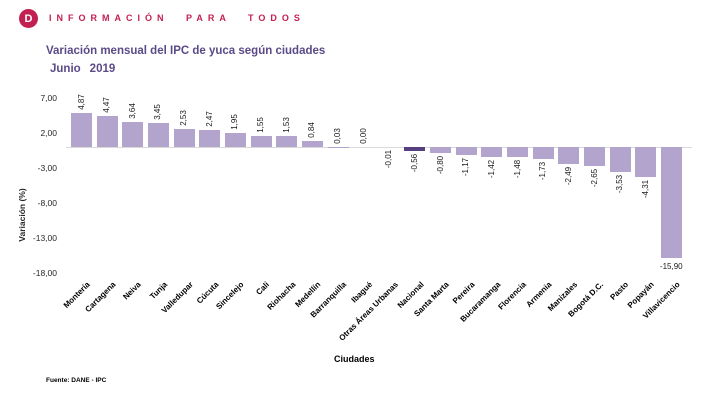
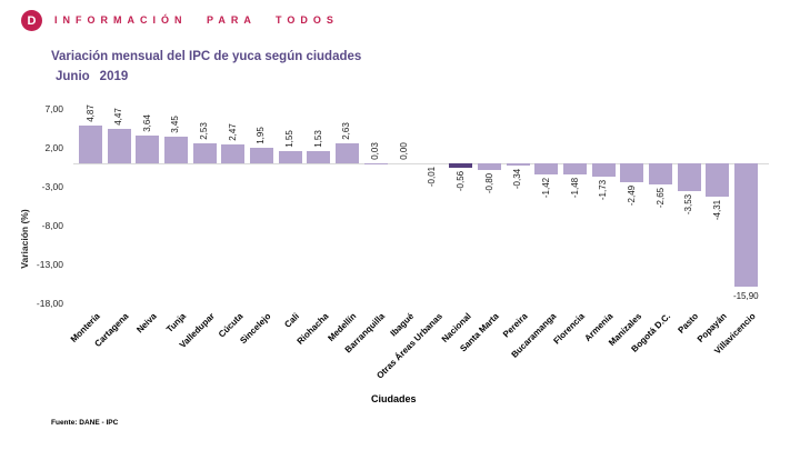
Medellín: 0,84 -> 2,63
Pereira: -1,17 -> -0,34
